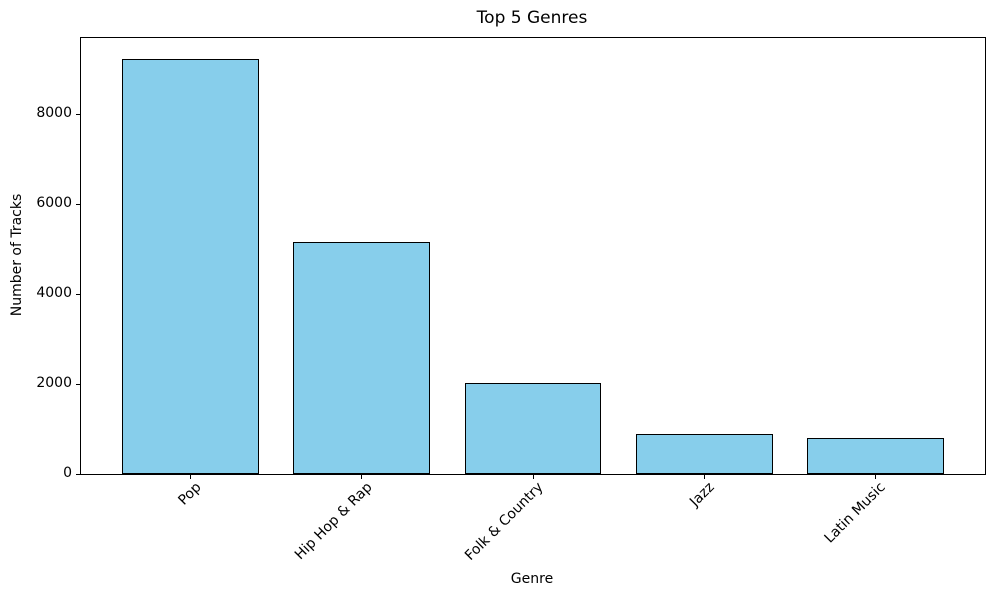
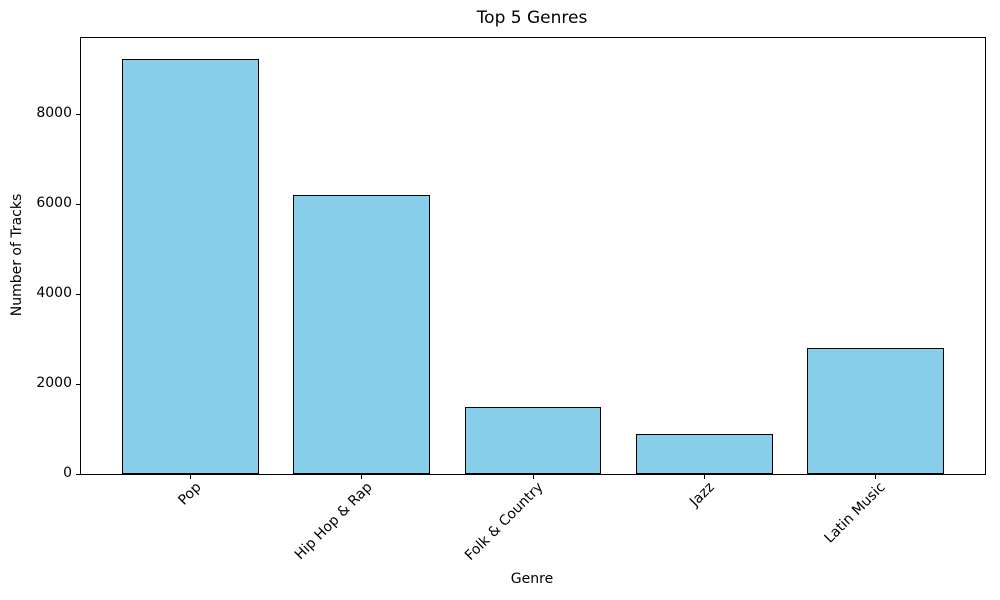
Hip Hop & Rap: 5200 -> 6200
Folk & Country: 2000 -> 1500
Latin Music: 800 -> 2800
